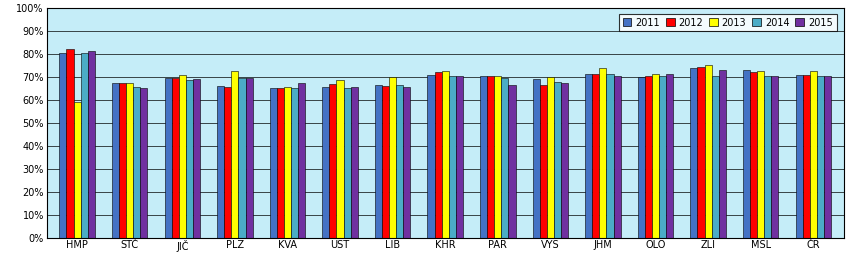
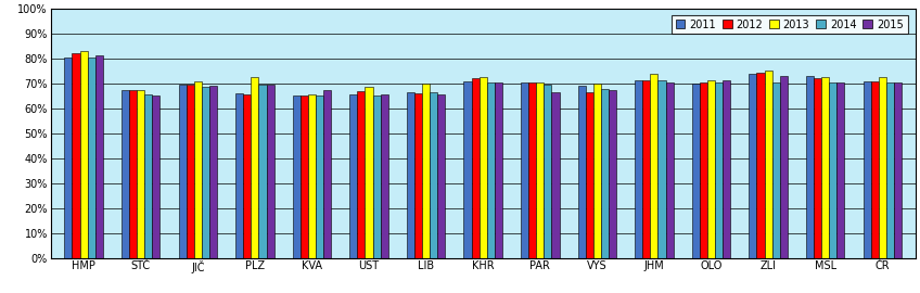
2013/HMP: 59.0% -> 83.0%
